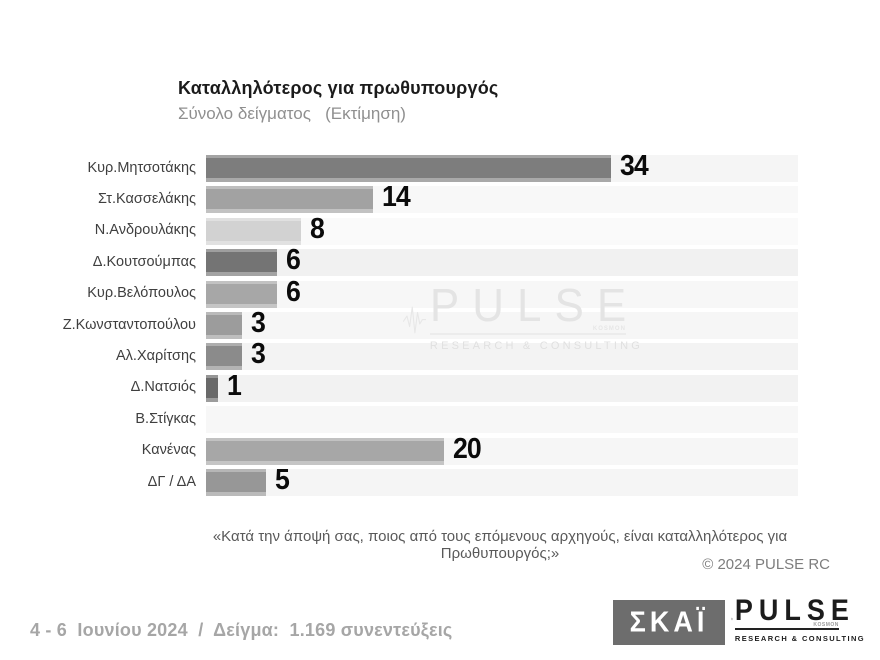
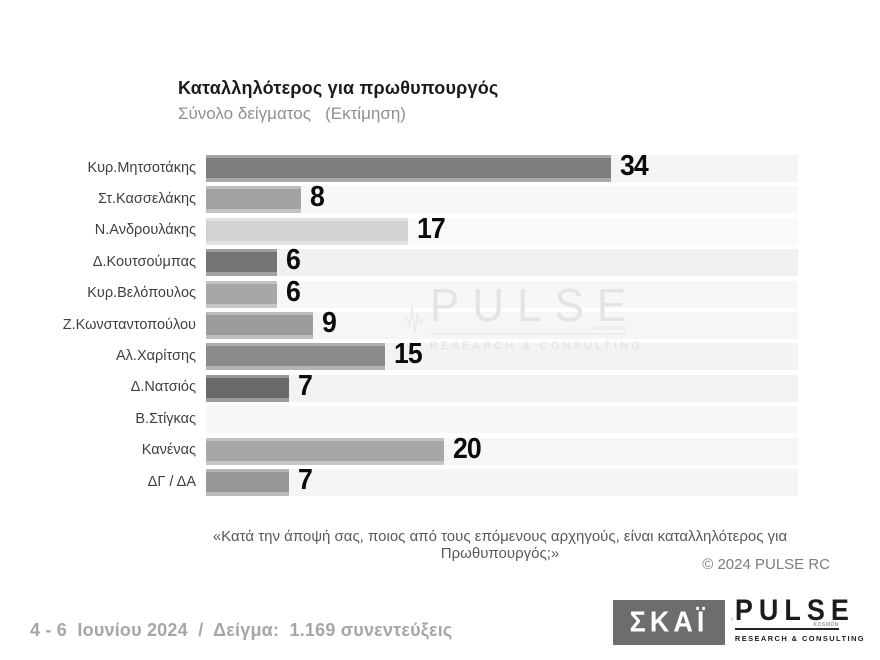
Στ.Κασσελάκης: 14 -> 8
Ν.Ανδρουλάκης: 8 -> 17
Ζ.Κωνσταντοπούλου: 3 -> 9
Αλ.Χαρίτσης: 3 -> 15
Δ.Νατσιός: 1 -> 7
ΔΓ / ΔΑ: 5 -> 7
